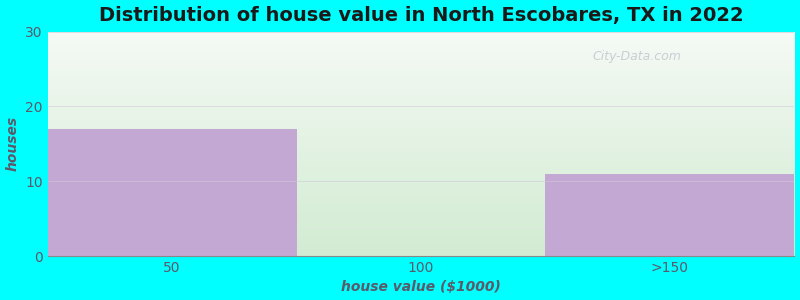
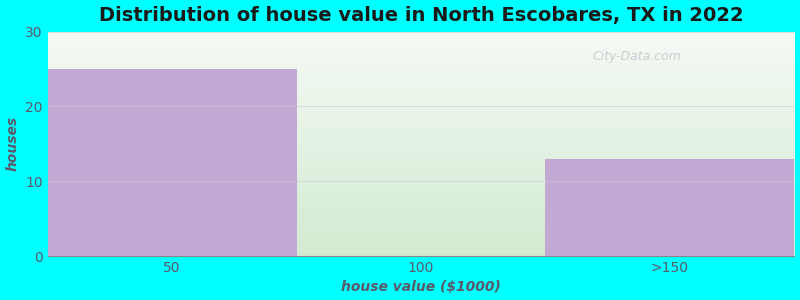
50: 17 -> 25
>150: 11 -> 13
